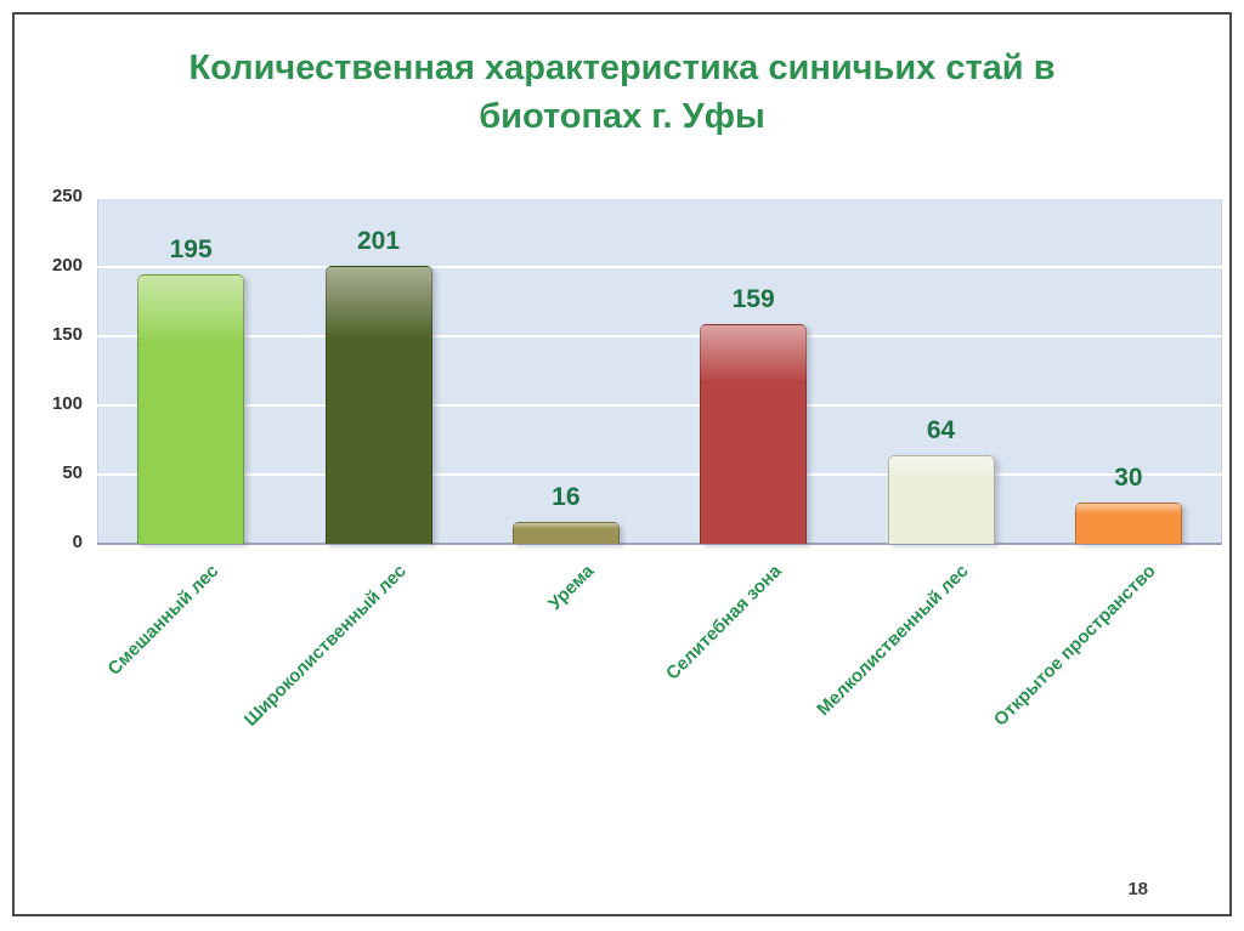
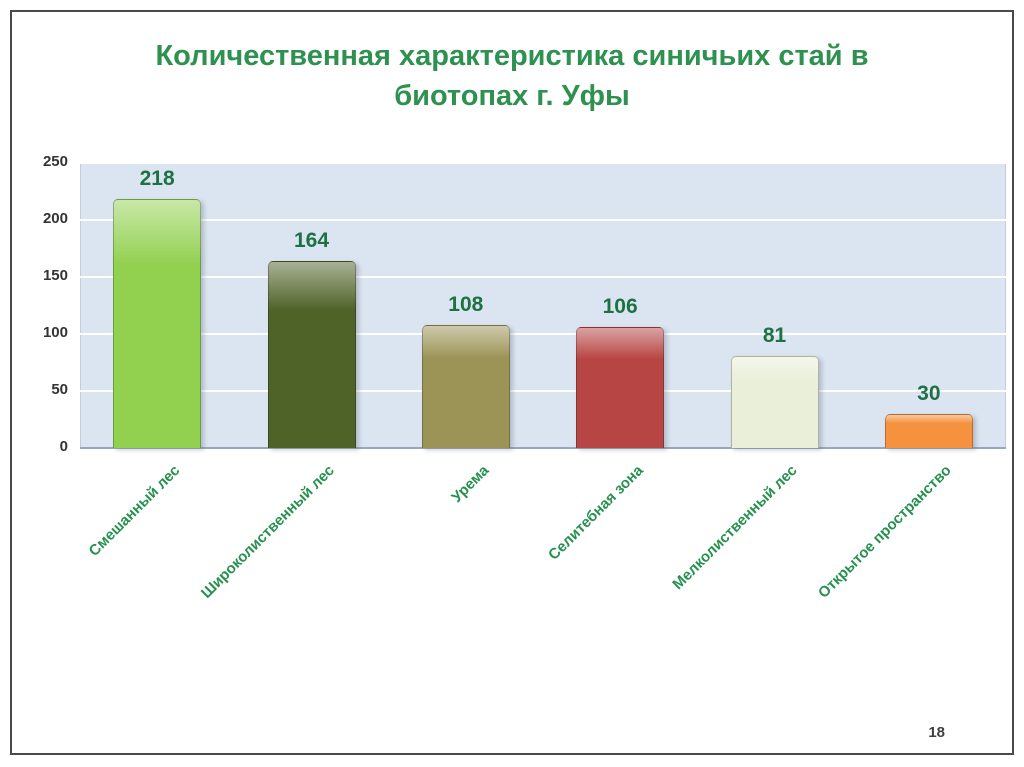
Смешанный лес: 195 -> 218
Широколиственный лес: 201 -> 164
Урема: 16 -> 108
Селитебная зона: 159 -> 106
Мелколиственный лес: 64 -> 81
